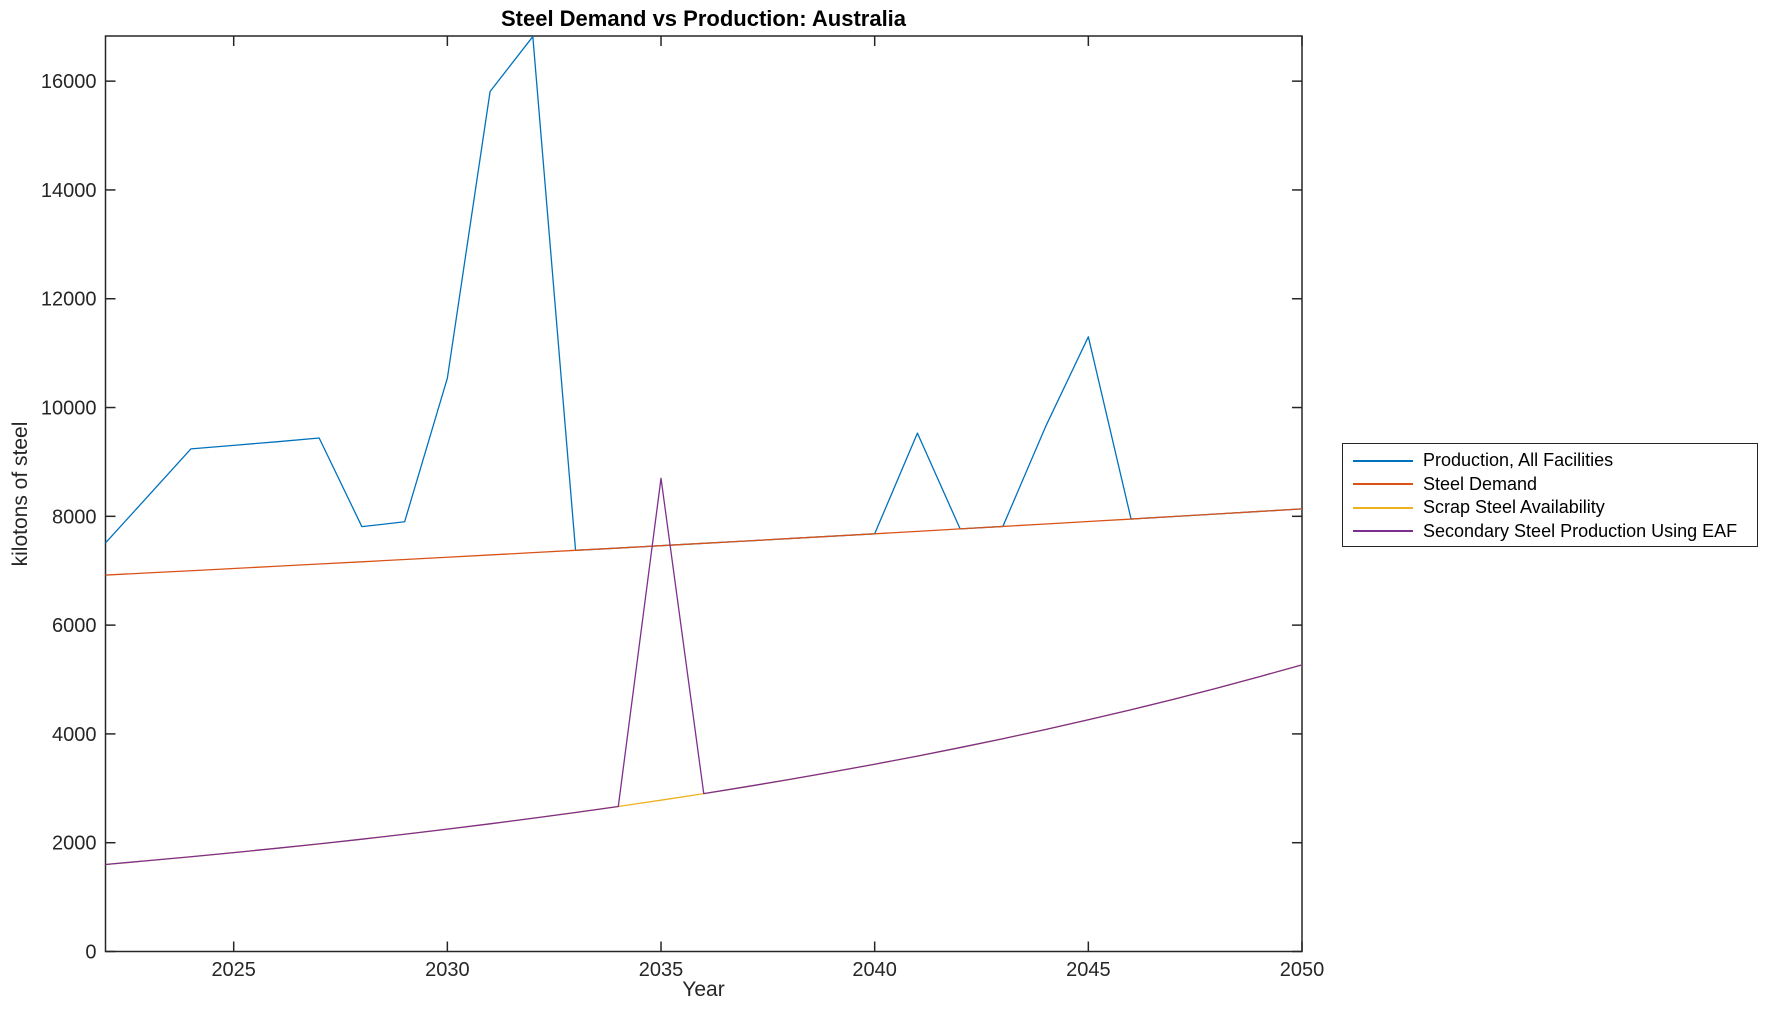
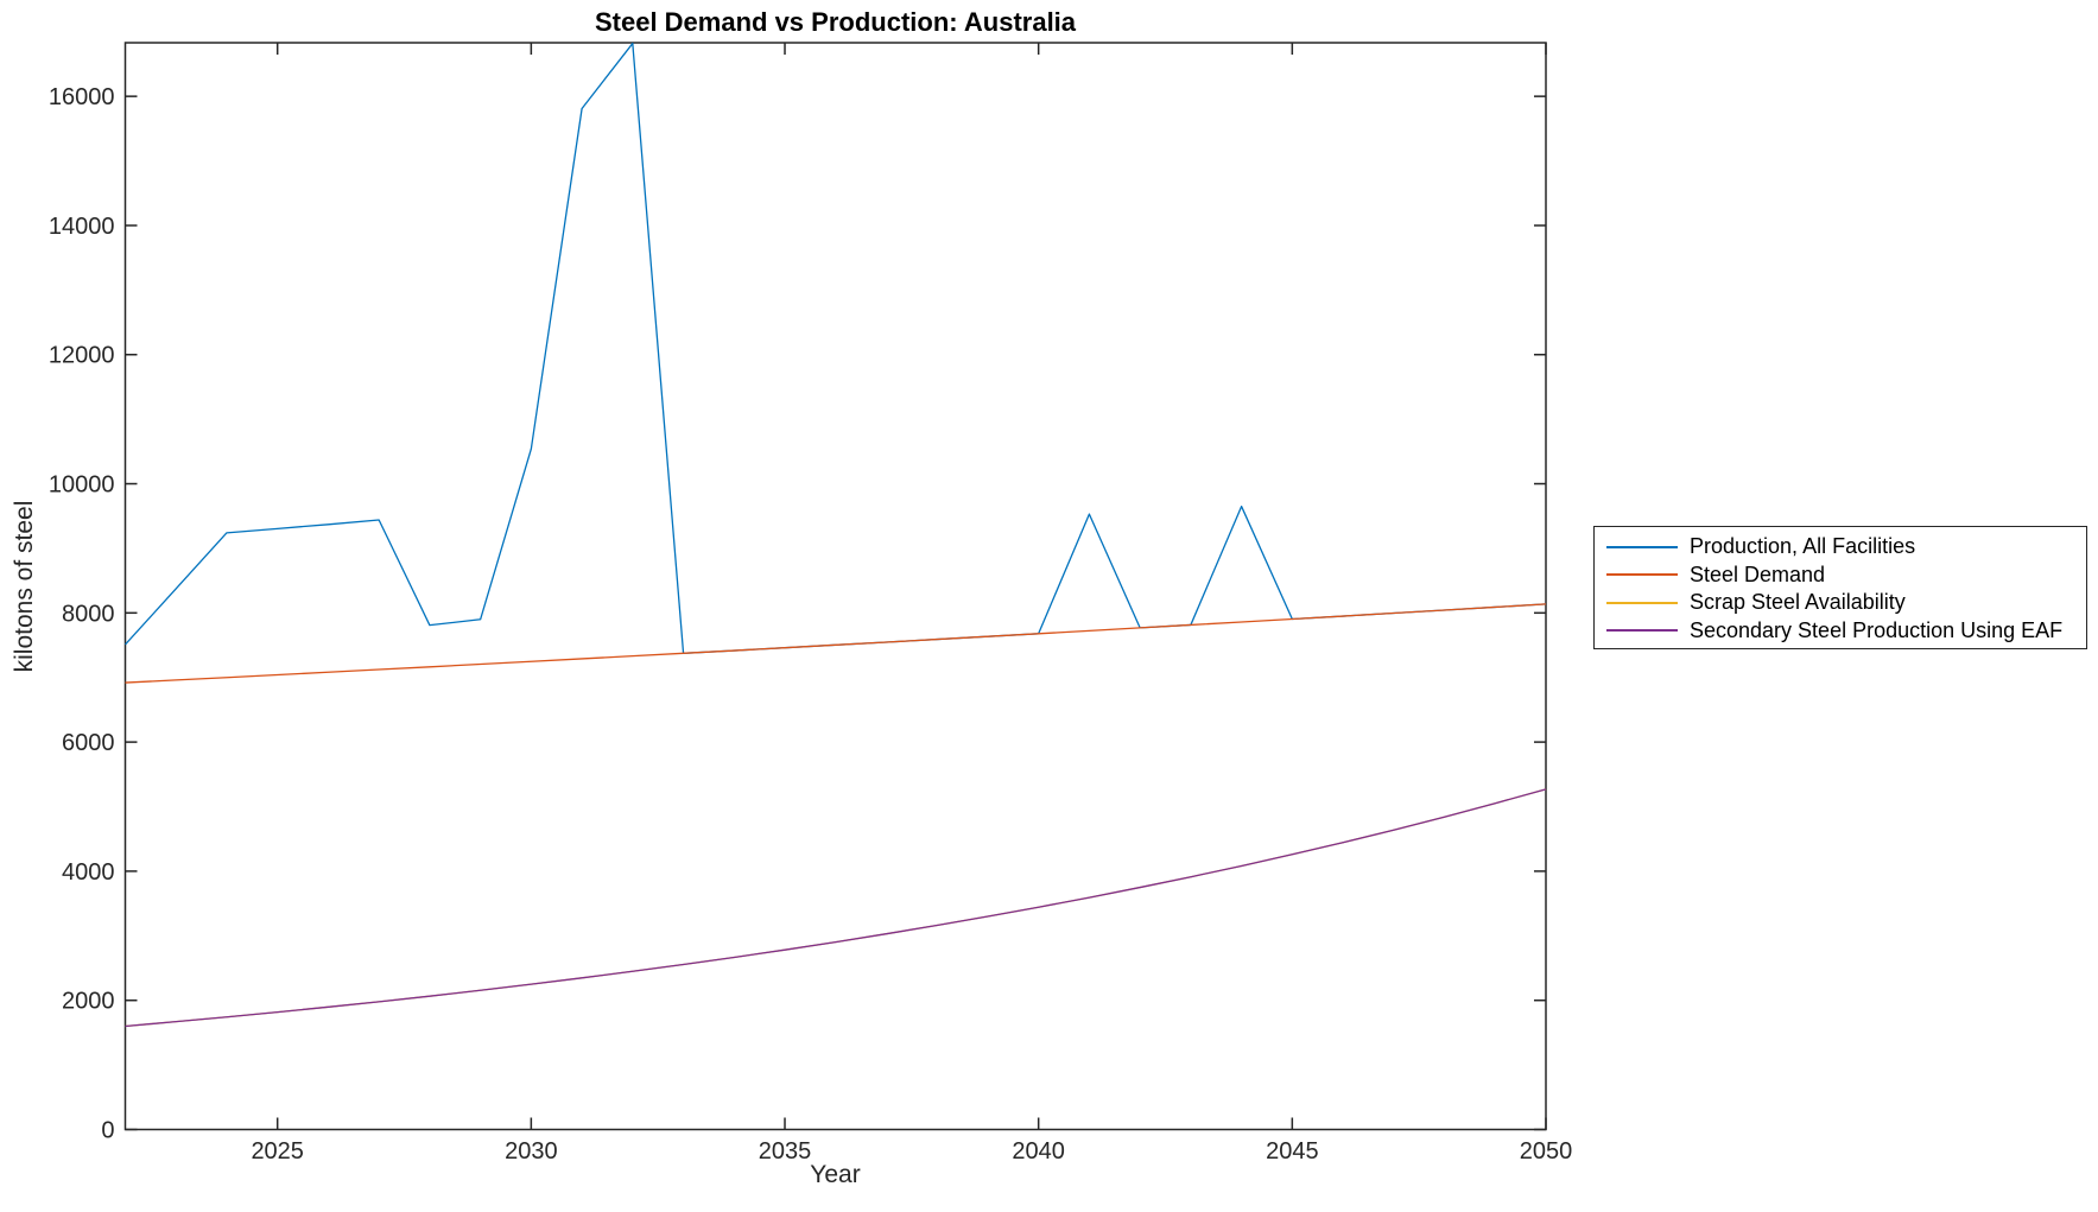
Secondary Steel Production Using EAF/2035: 8700 -> 2800
Production, All Facilities/2045: 11300 -> 7900
